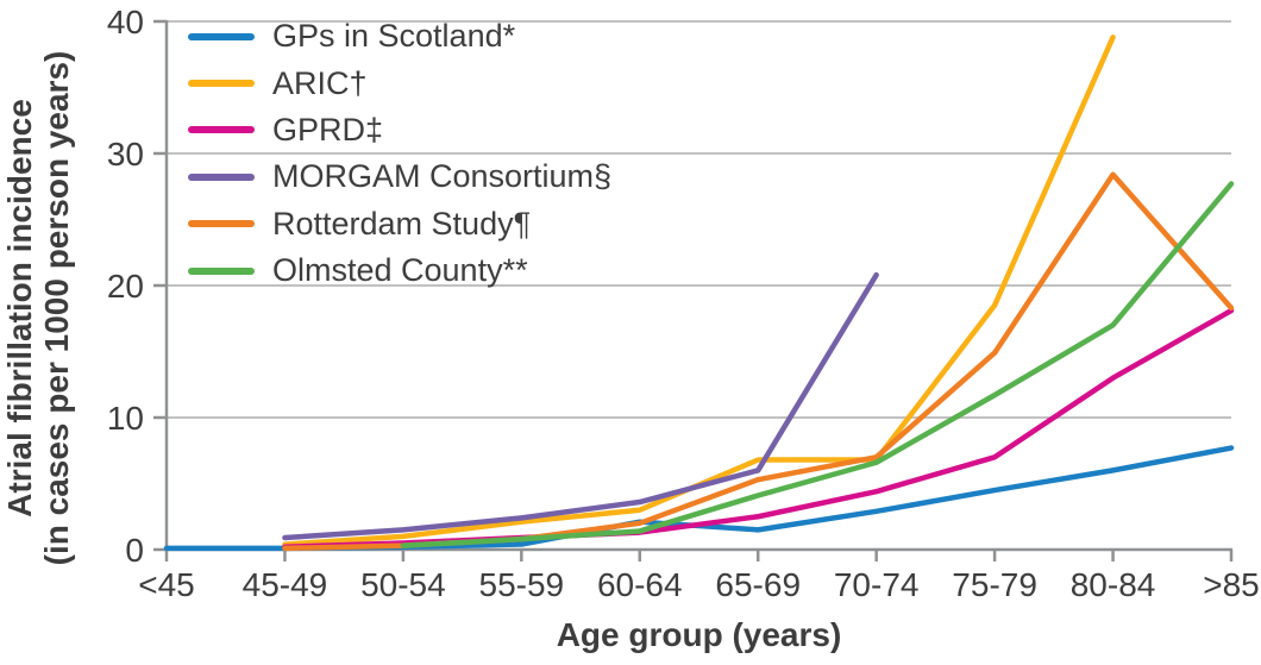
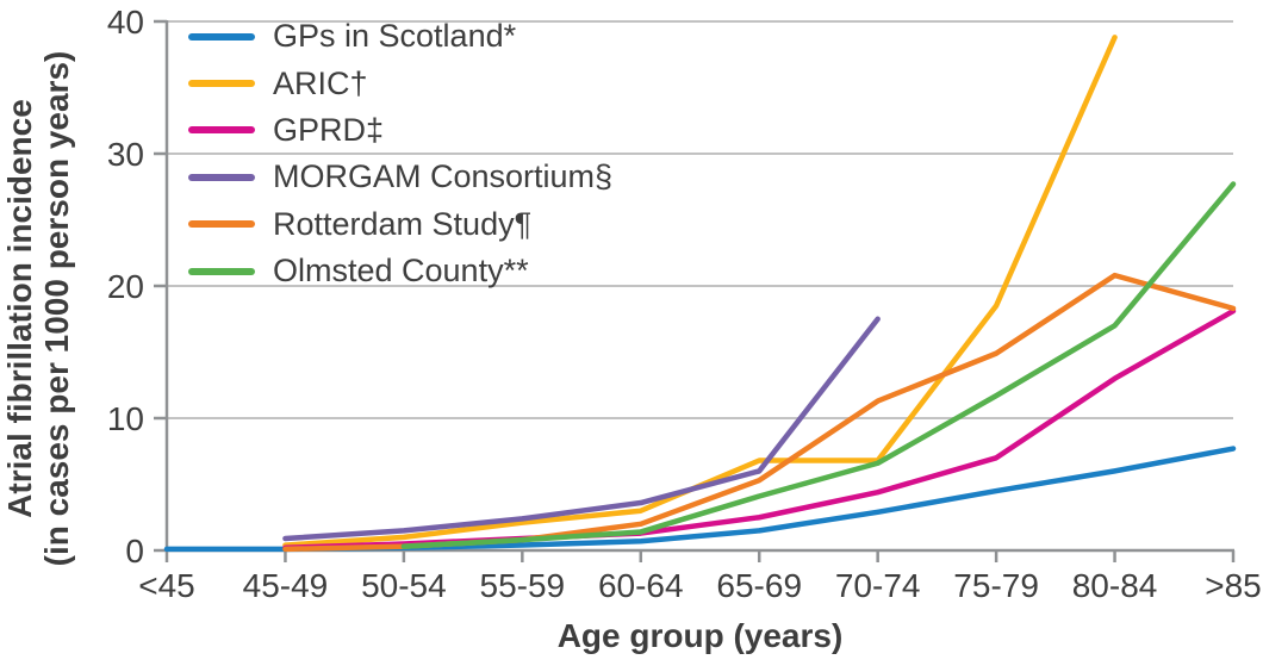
GPs in Scotland*/60-64: 2.1 -> 0.7
MORGAM Consortium§/70-74: 20.8 -> 17.5
Rotterdam Study¶/70-74: 7.0 -> 11.3
Rotterdam Study¶/80-84: 28.4 -> 20.8
